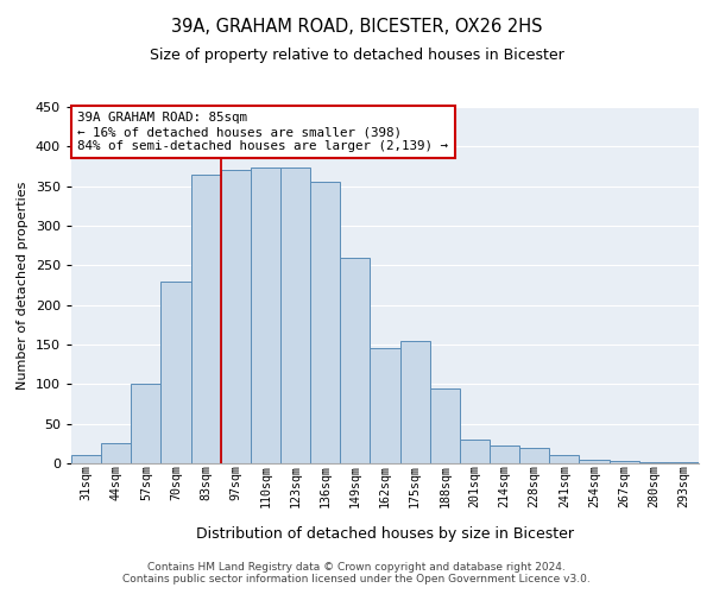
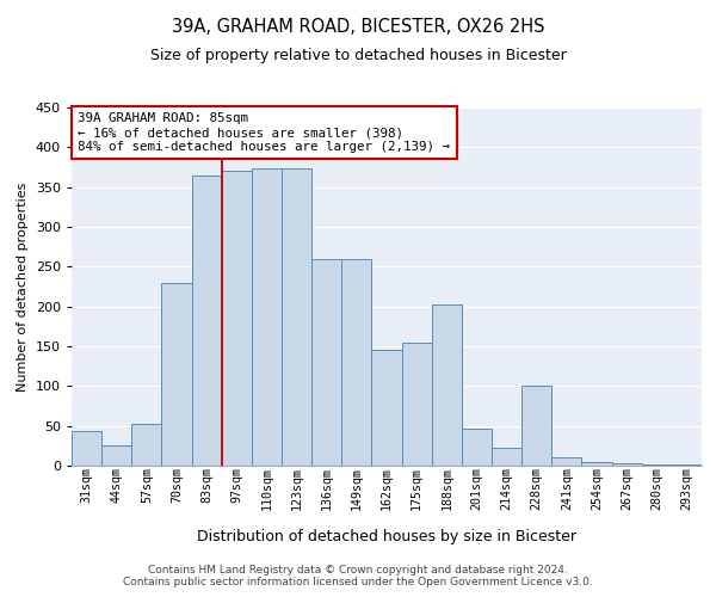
31sqm: 10 -> 44
57sqm: 100 -> 52
136sqm: 355 -> 260
188sqm: 95 -> 202
201sqm: 30 -> 46
228sqm: 20 -> 100
